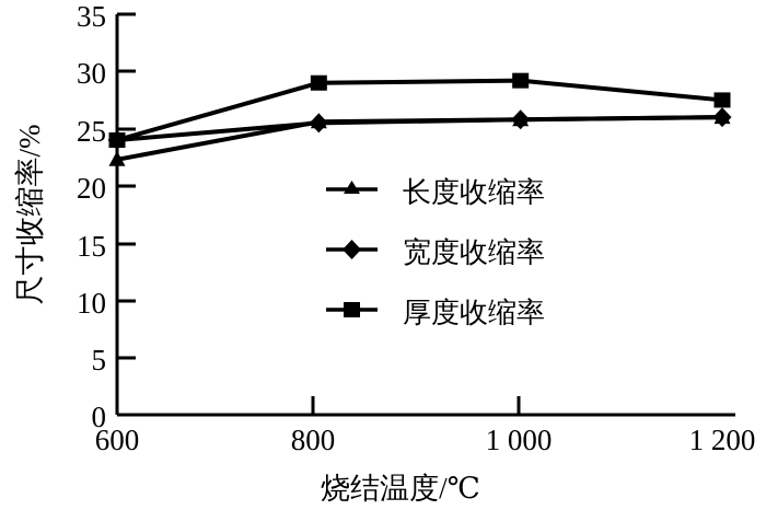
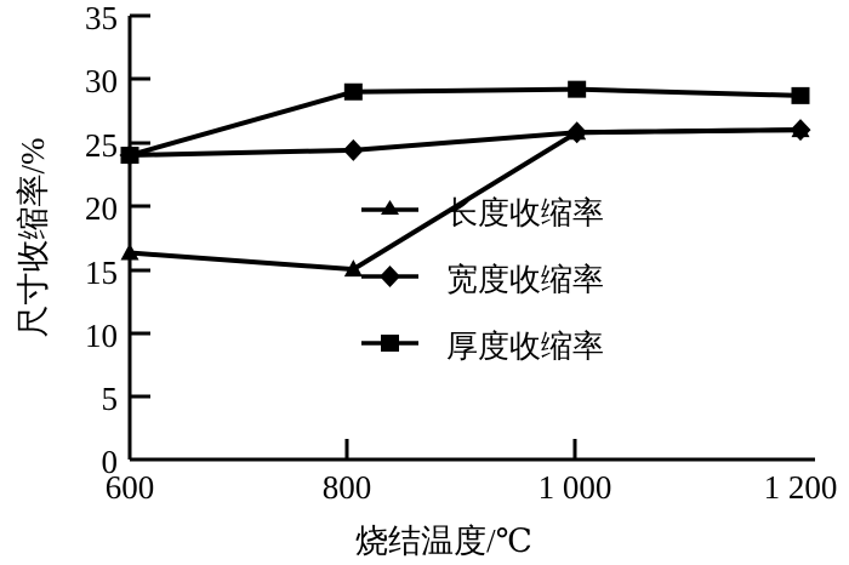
长度收缩率/600: 22.3 -> 16.3
长度收缩率/800: 25.6 -> 15.0
宽度收缩率/800: 25.5 -> 24.4
厚度收缩率/1200: 27.5 -> 28.7
